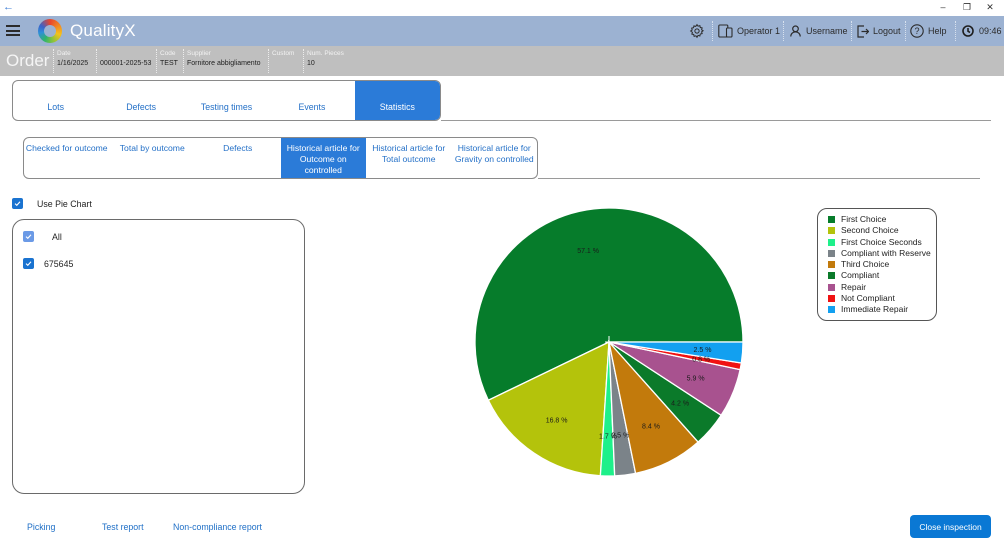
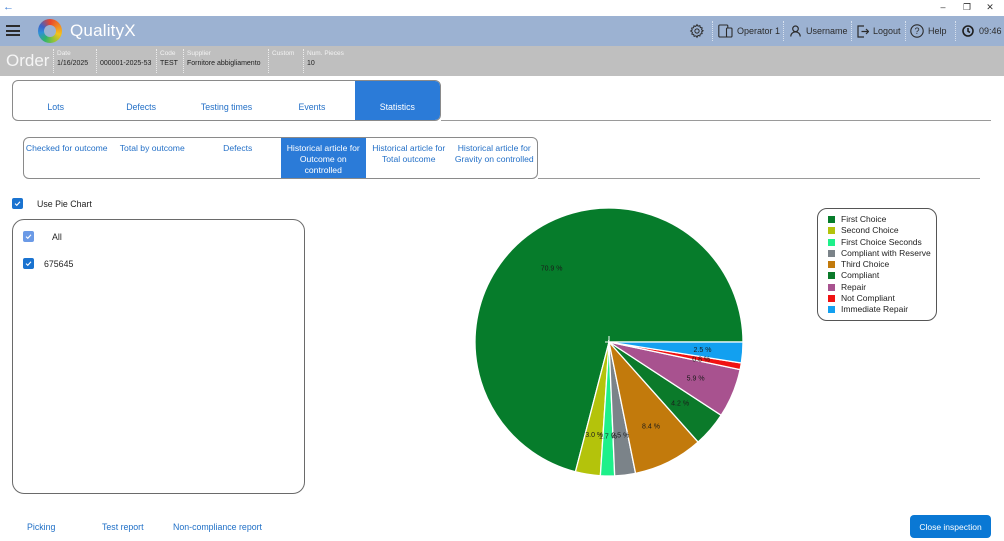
First Choice: 57.1 -> 70.9
Second Choice: 16.8 -> 3.0
